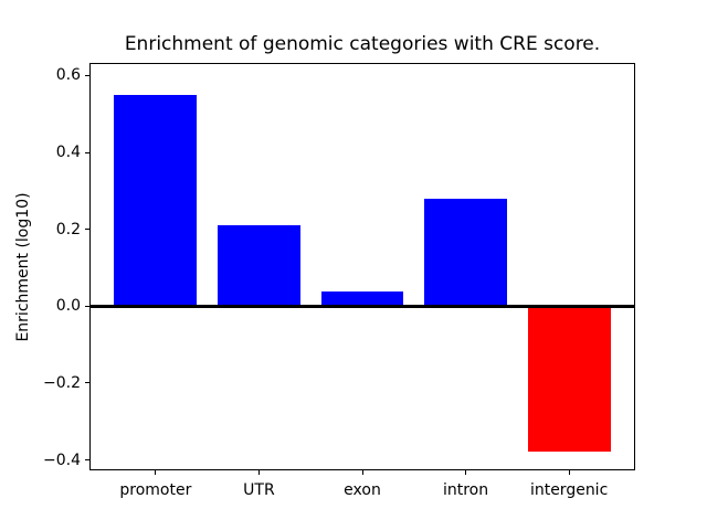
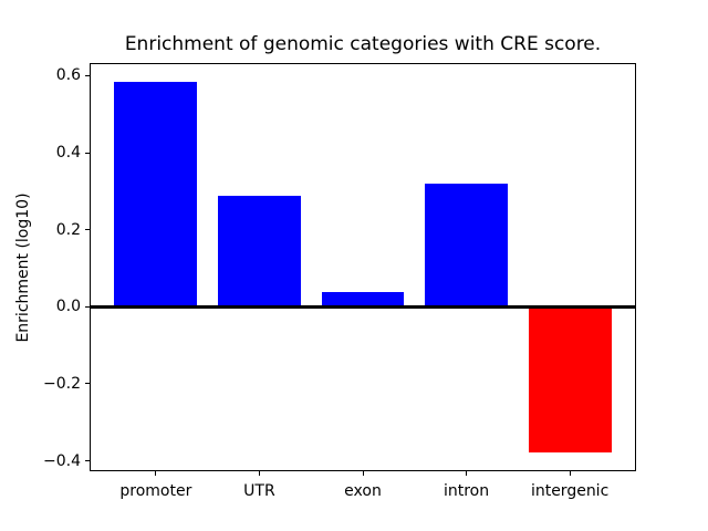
promoter: 0.55 -> 0.58
UTR: 0.21 -> 0.29
intron: 0.28 -> 0.32
